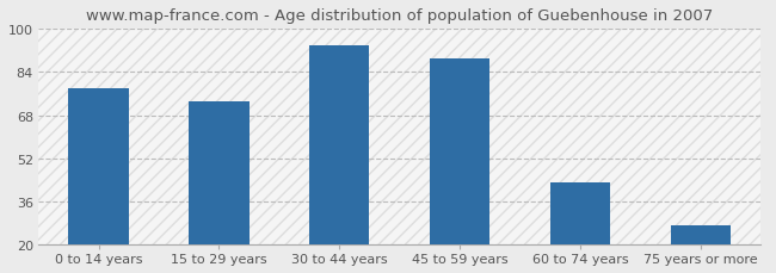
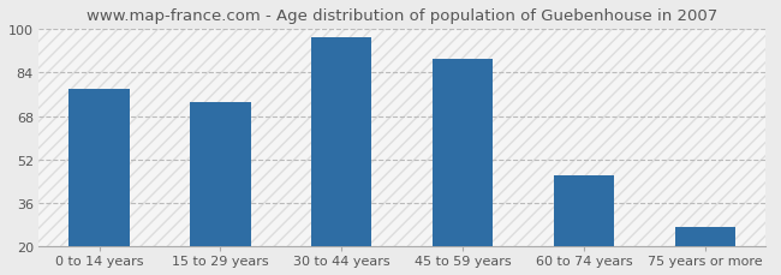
30 to 44 years: 94 -> 97
60 to 74 years: 43 -> 46
